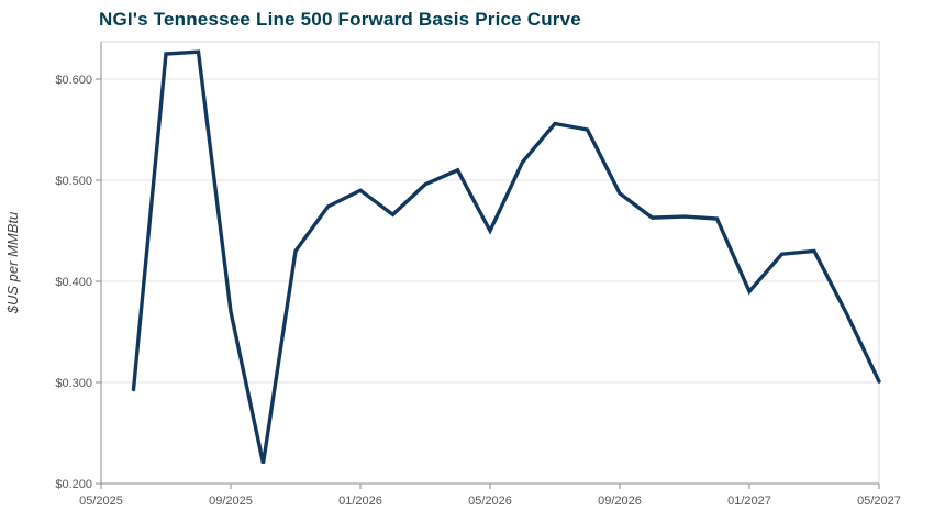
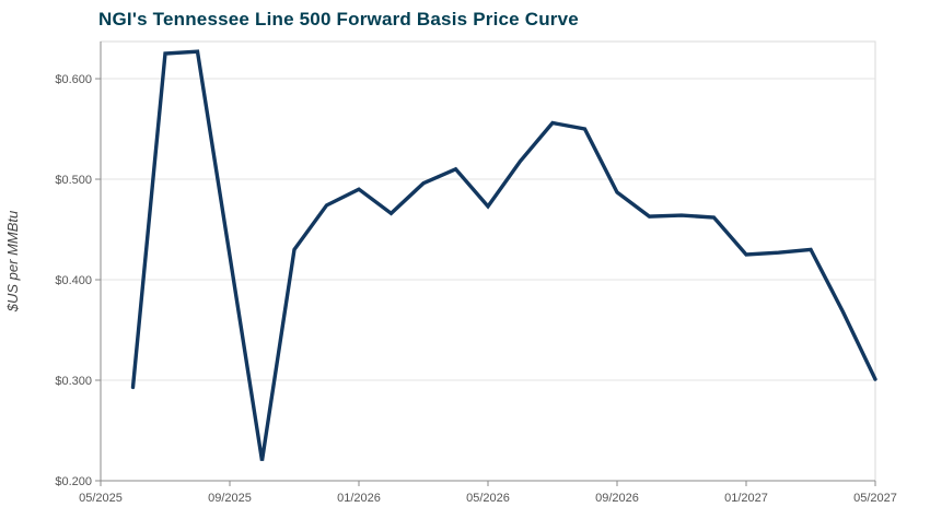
09/2025: $0.37 -> $0.42
05/2026: $0.45 -> $0.47
01/2027: $0.39 -> $0.42
